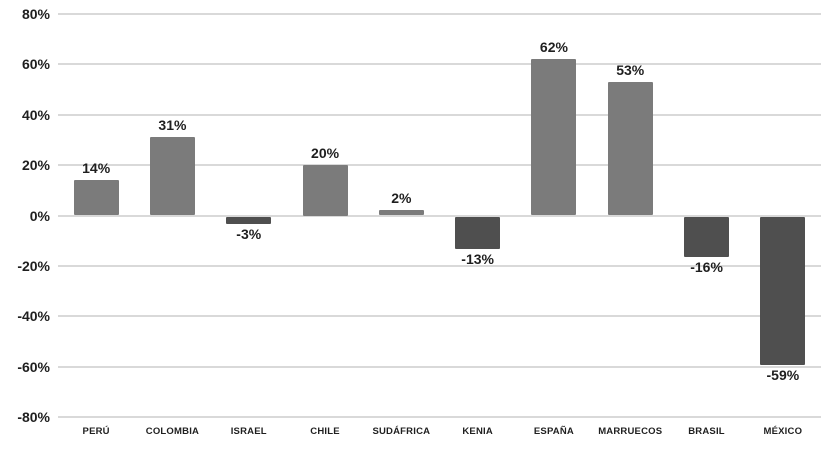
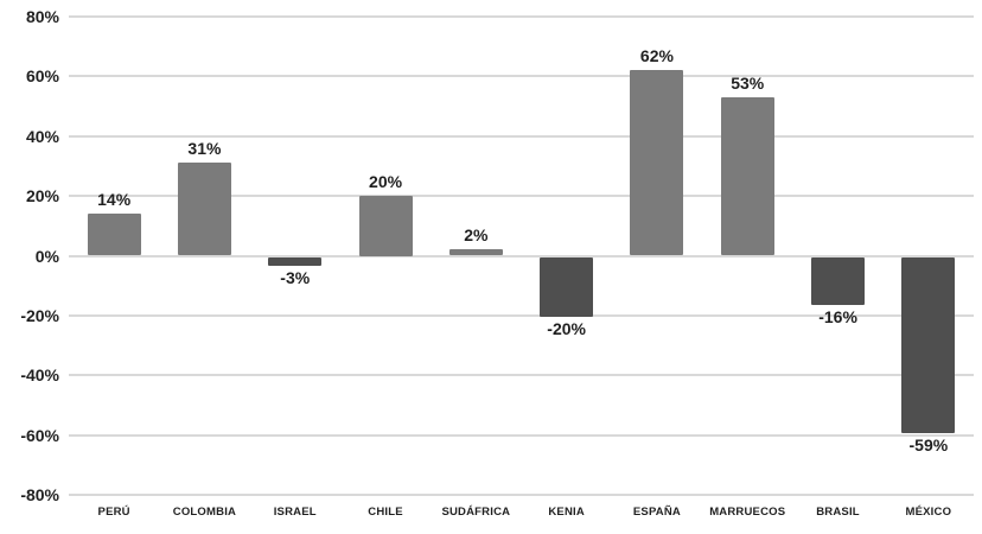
KENIA: -13% -> -20%
